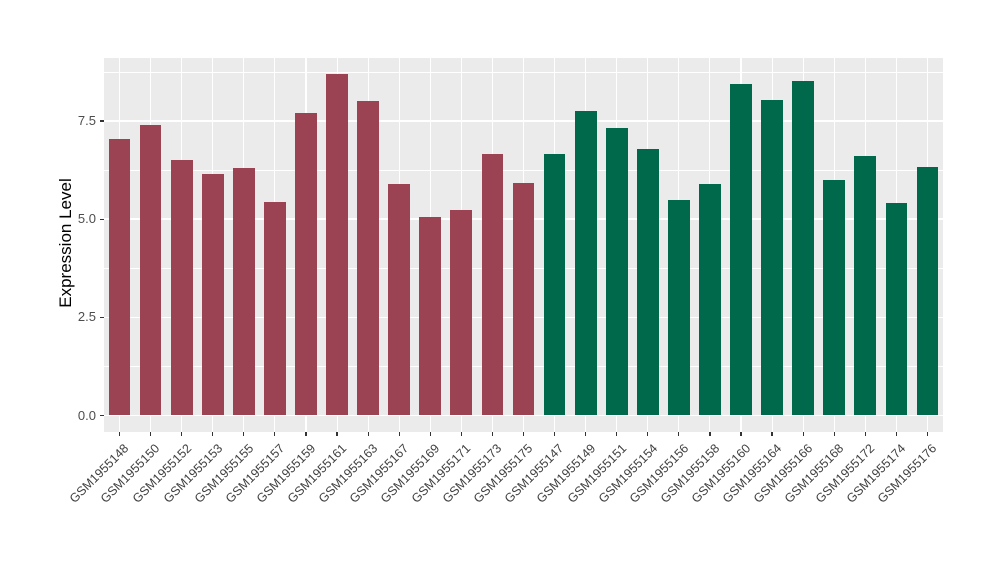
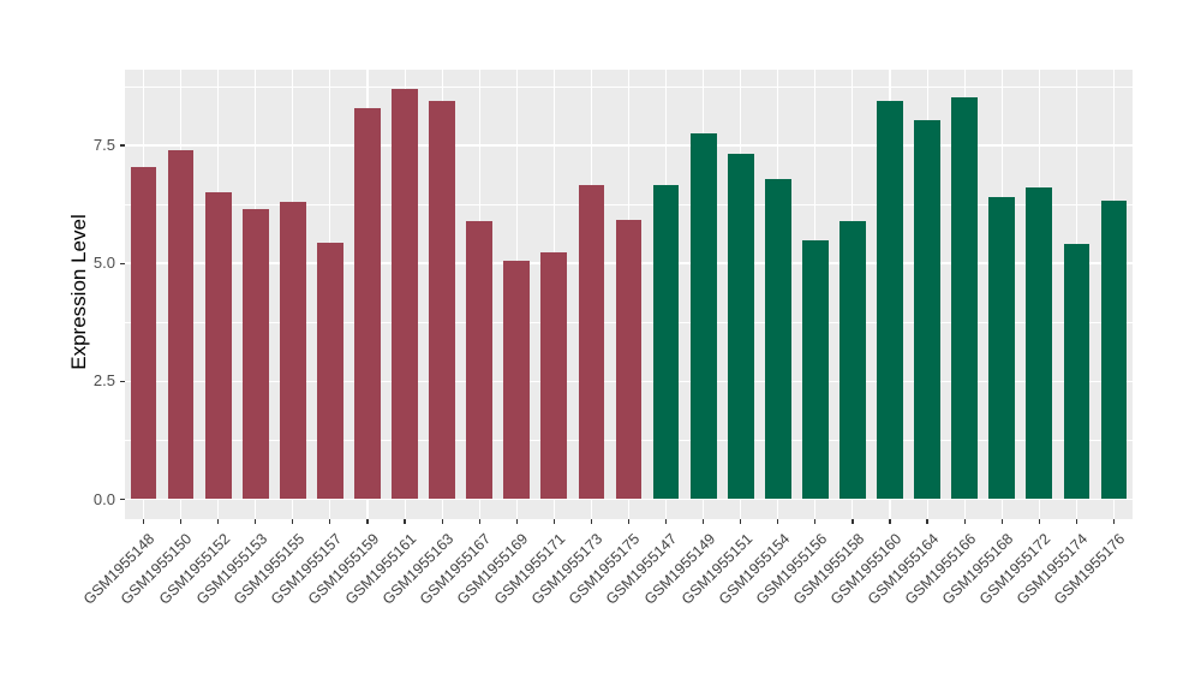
GSM1955159: 7.7 -> 8.3
GSM1955163: 8.0 -> 8.4
GSM1955168: 6.0 -> 6.4
